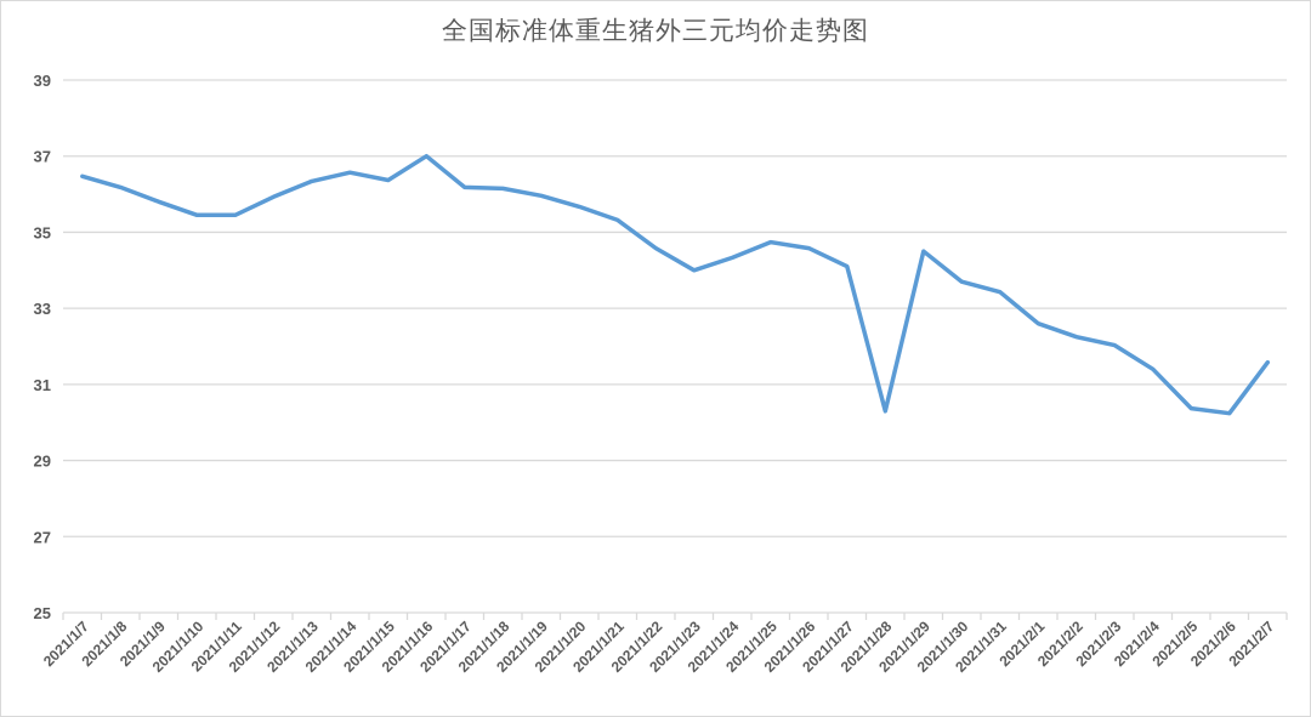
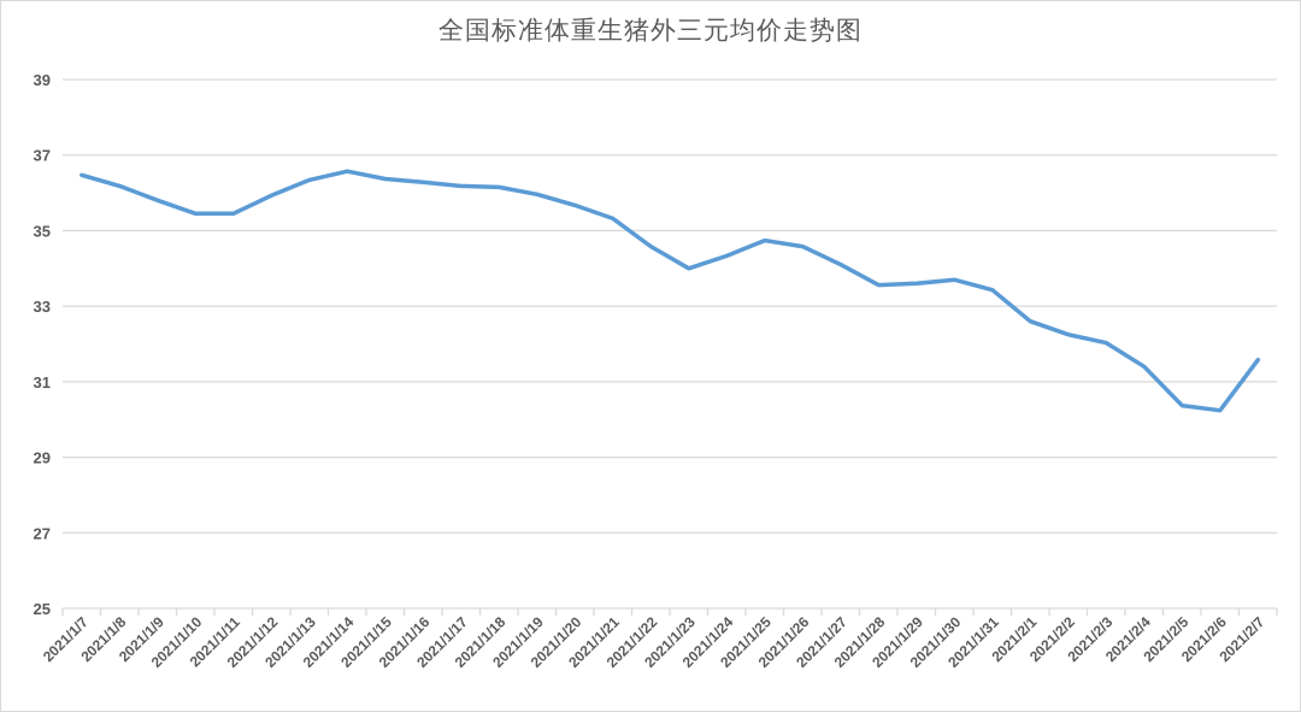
2021/1/16: 37.0 -> 36.3
2021/1/28: 30.3 -> 33.6
2021/1/29: 34.5 -> 33.6
